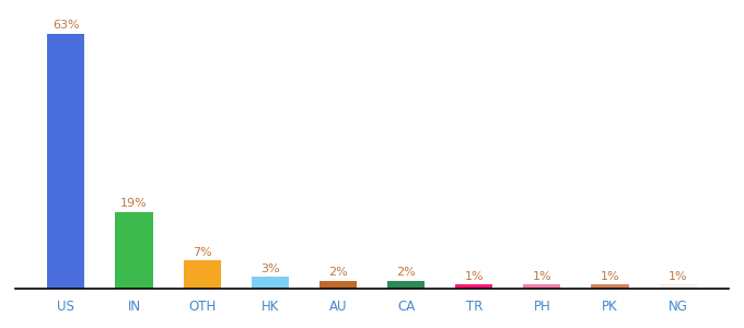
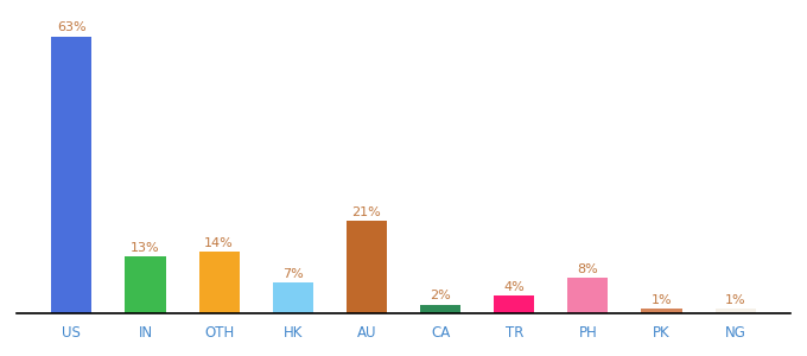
IN: 19% -> 13%
OTH: 7% -> 14%
HK: 3% -> 7%
AU: 2% -> 21%
TR: 1% -> 4%
PH: 1% -> 8%
